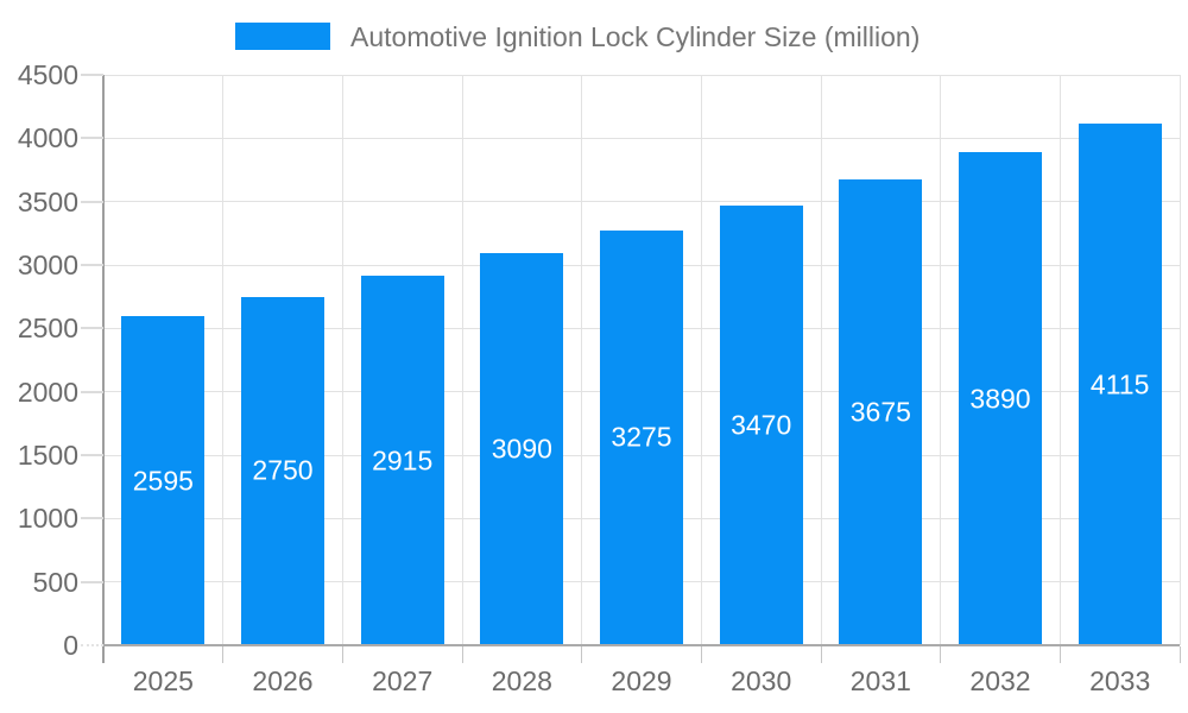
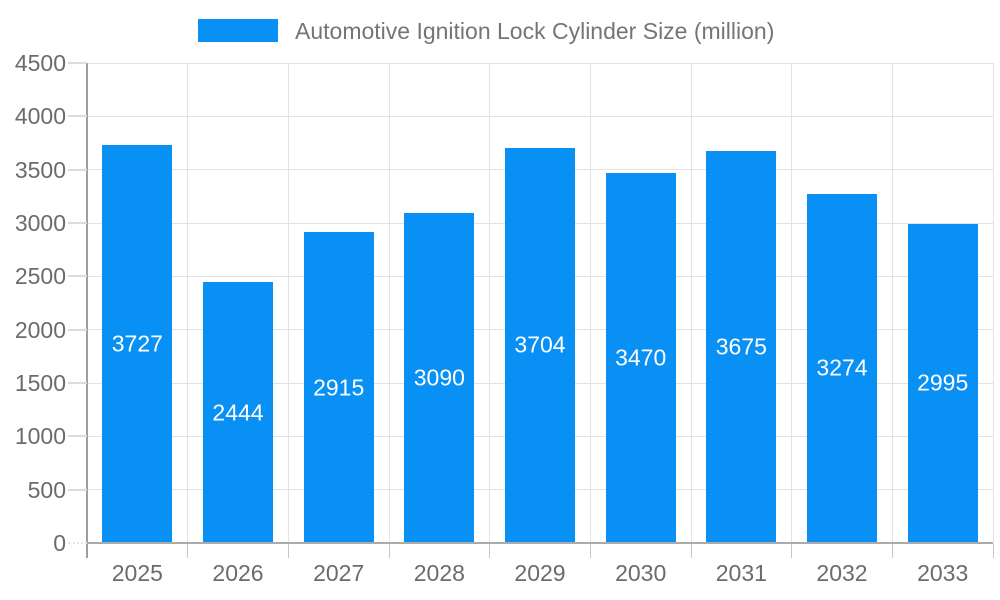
2025: 2595 -> 3727
2026: 2750 -> 2444
2029: 3275 -> 3704
2032: 3890 -> 3274
2033: 4115 -> 2995
